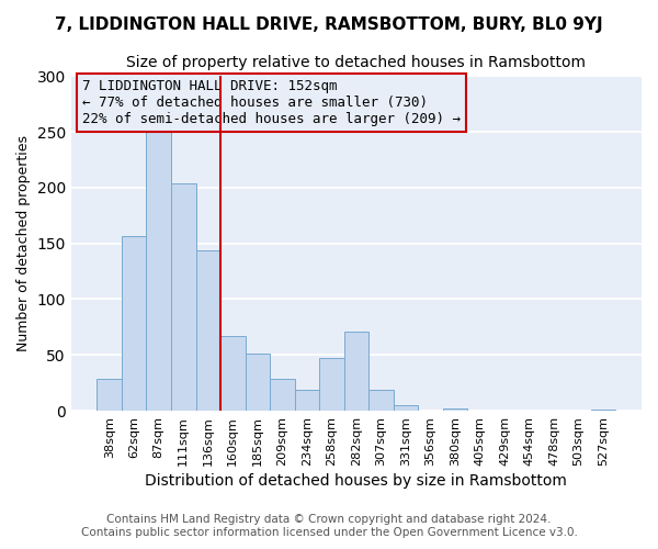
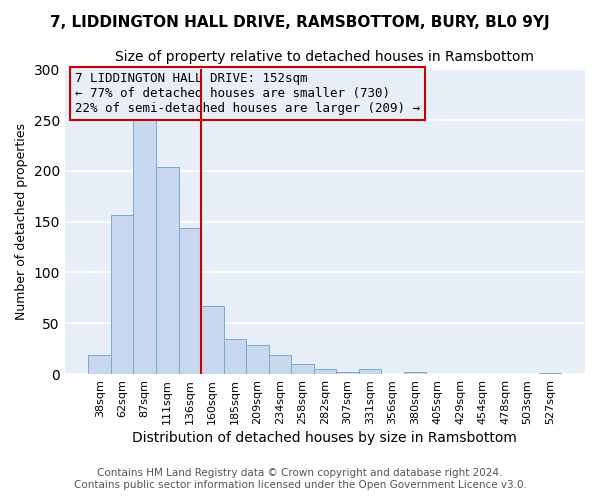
38sqm: 29 -> 19
185sqm: 51 -> 35
258sqm: 47 -> 10
282sqm: 71 -> 5
307sqm: 19 -> 2
